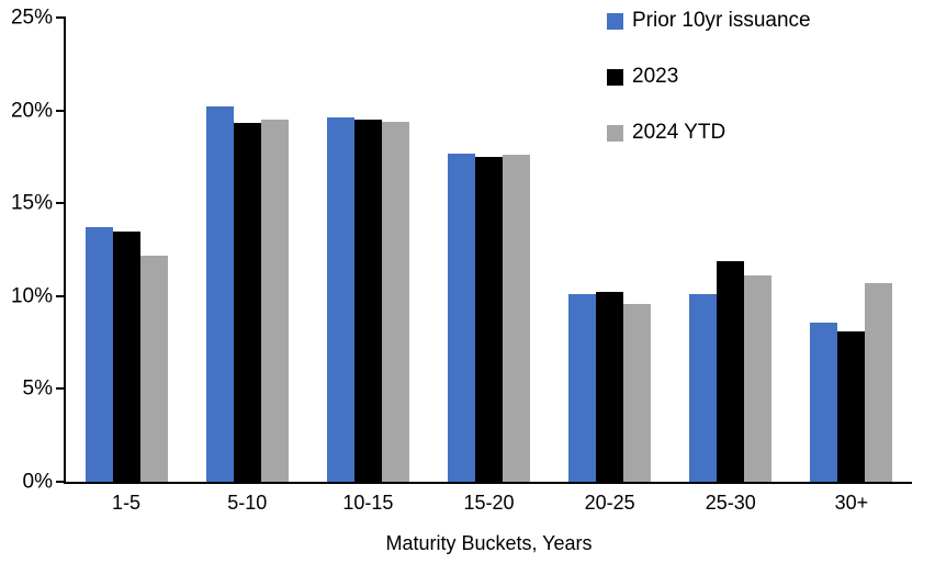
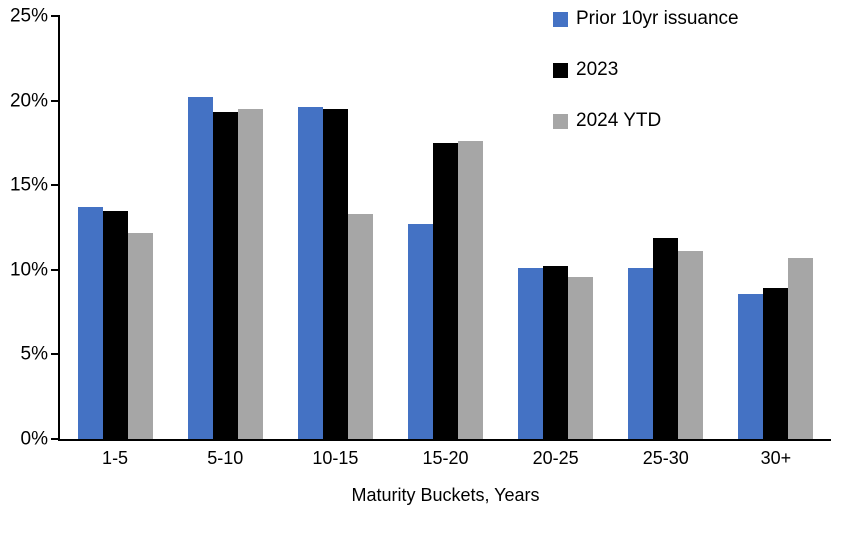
2024 YTD/10-15: 19.4% -> 13.3%
Prior 10yr issuance/15-20: 17.7% -> 12.7%
2023/30+: 8.1% -> 8.9%
